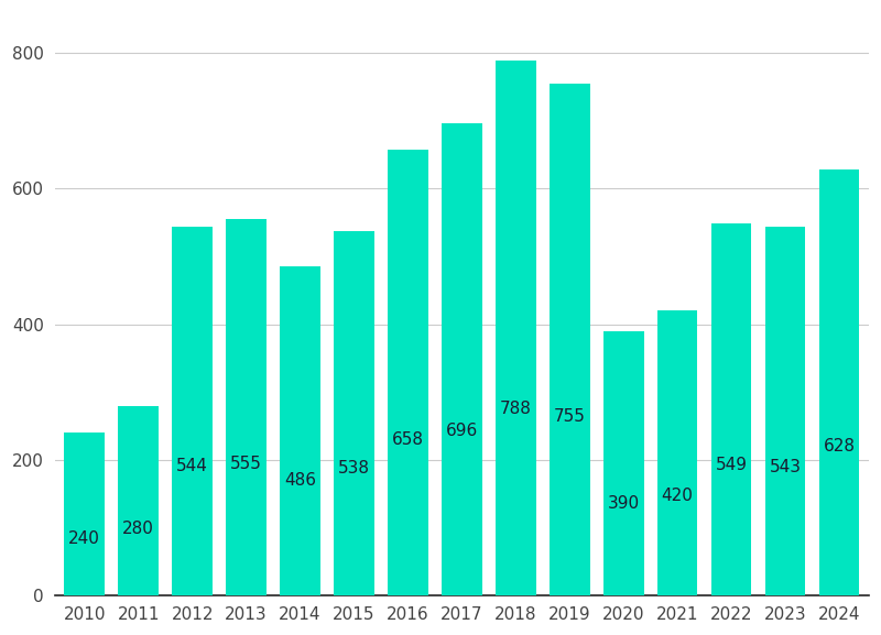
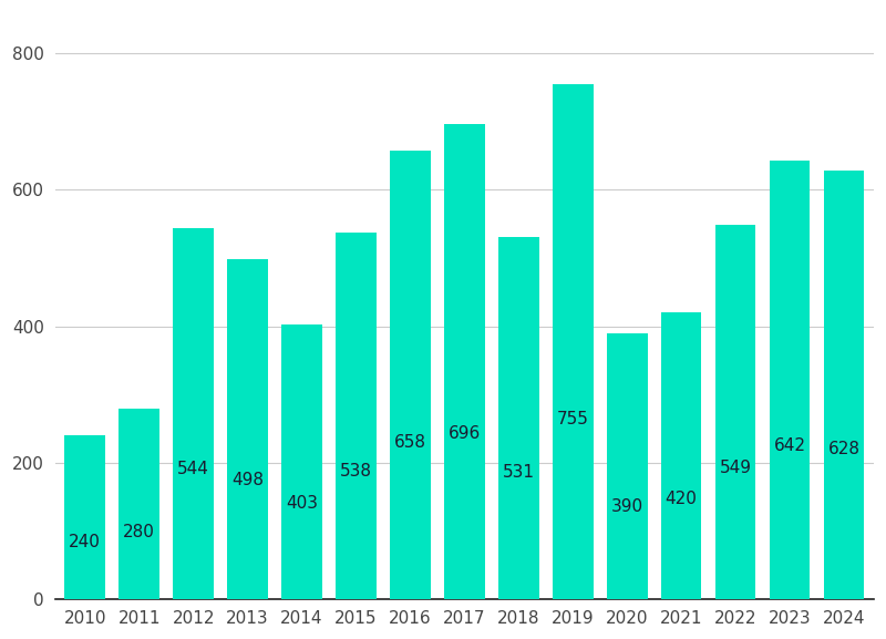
2013: 555 -> 498
2014: 486 -> 403
2018: 788 -> 531
2023: 543 -> 642
